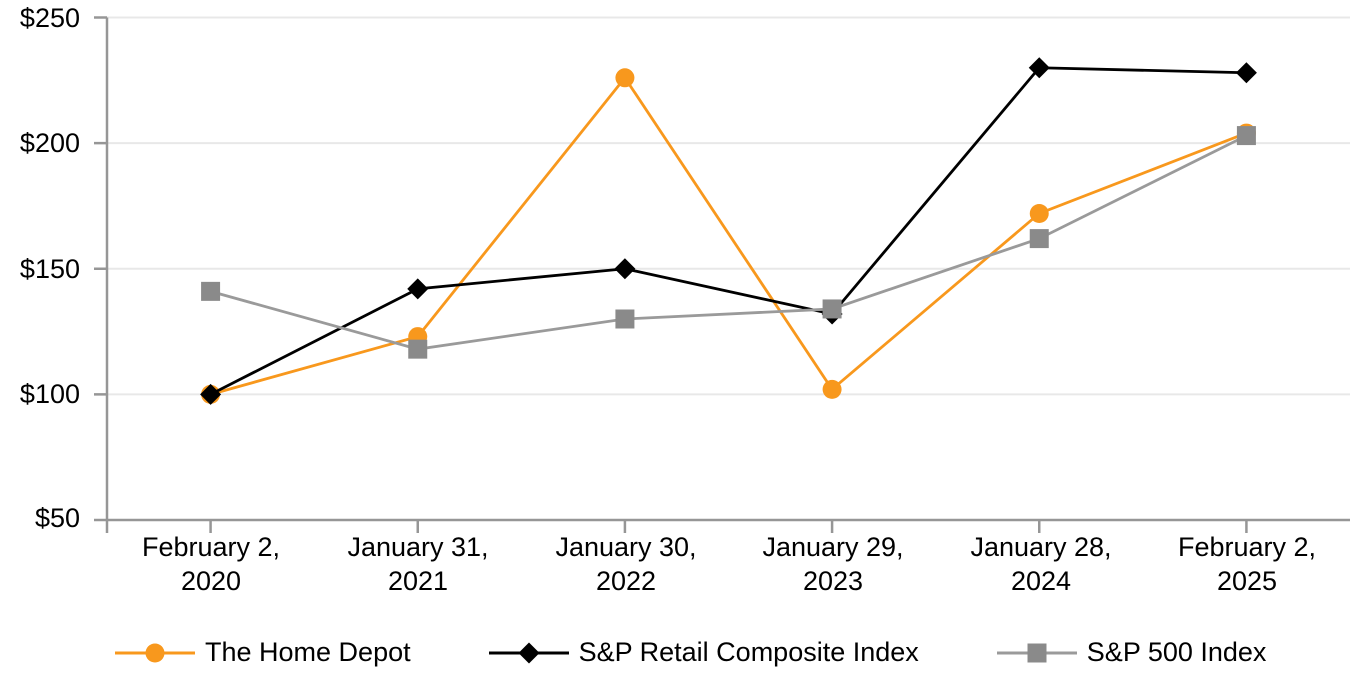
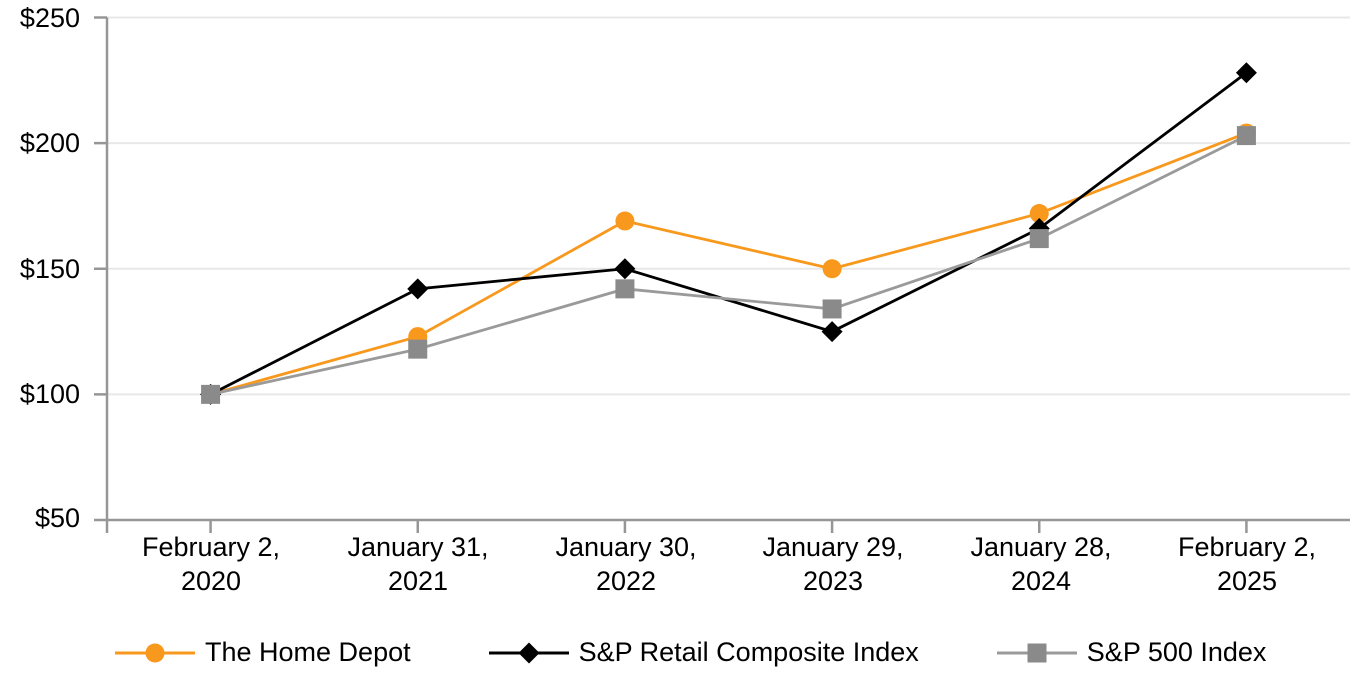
S&P 500 Index/February 2, 2020: $141 -> $100
The Home Depot/January 30, 2022: $226 -> $169
S&P 500 Index/January 30, 2022: $130 -> $142
The Home Depot/January 29, 2023: $102 -> $150
S&P Retail Composite Index/January 29, 2023: $132 -> $125
S&P Retail Composite Index/January 28, 2024: $230 -> $166
